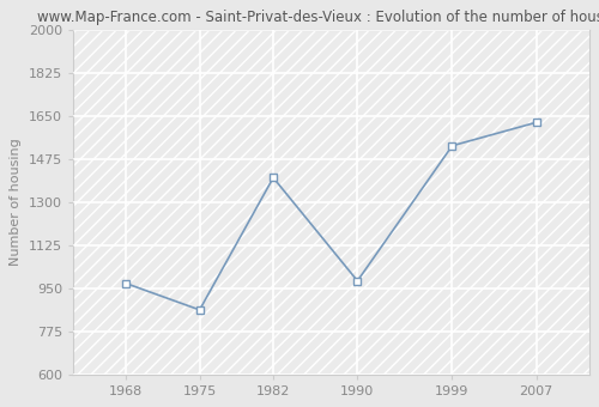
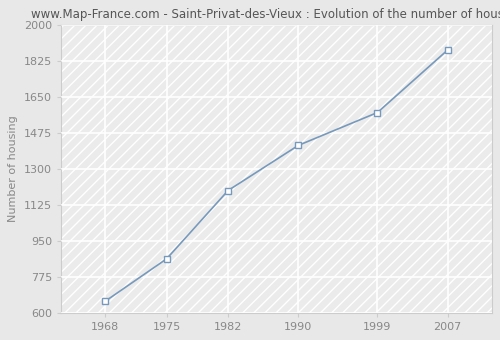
1968: 970 -> 655
1982: 1400 -> 1195
1990: 980 -> 1415
1999: 1530 -> 1575
2007: 1625 -> 1880
